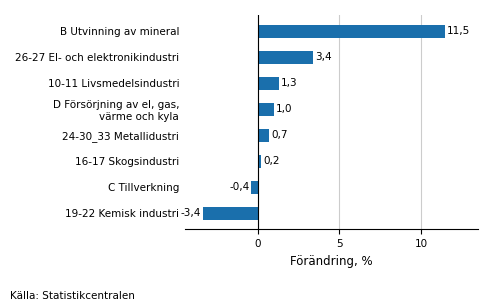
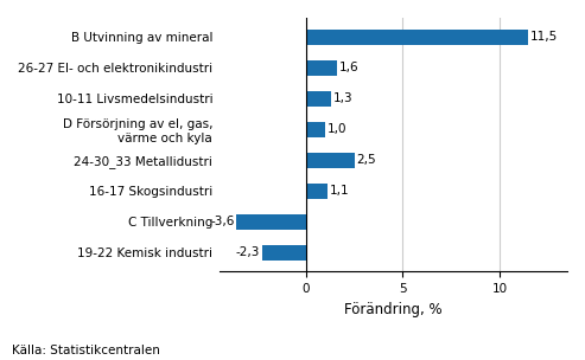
26-27 El- och elektronikindustri: 3,4 -> 1,6
24-30_33 Metallidustri: 0,7 -> 2,5
16-17 Skogsindustri: 0,2 -> 1,1
C Tillverkning: -0,4 -> -3,6
19-22 Kemisk industri: -3,4 -> -2,3
